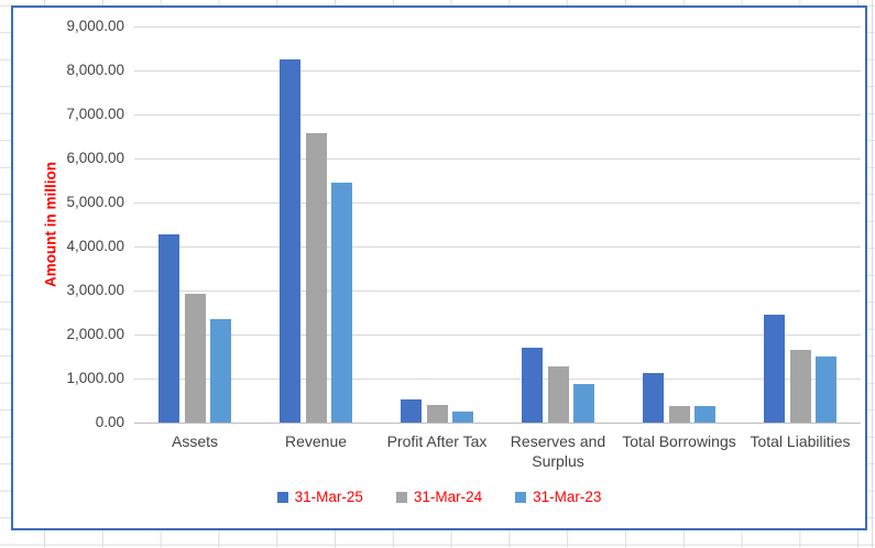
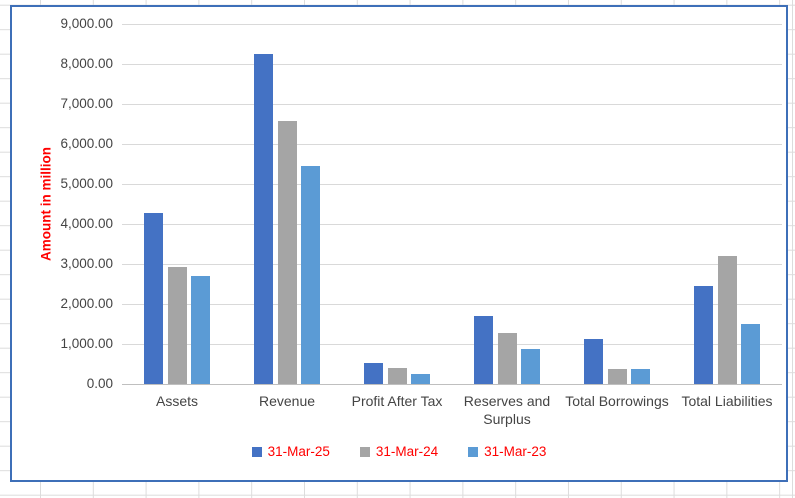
31-Mar-23/Assets: 2400 -> 2700
31-Mar-24/Total Liabilities: 1600 -> 3200
